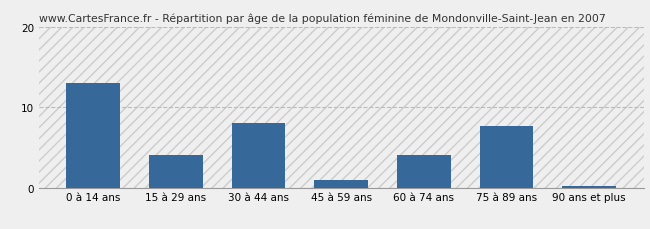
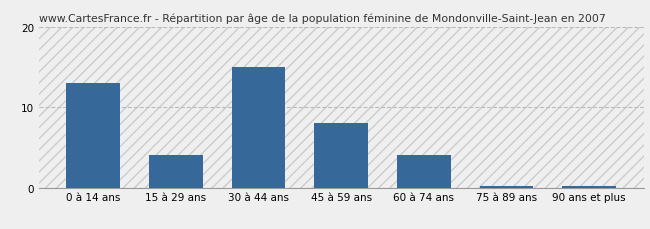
30 à 44 ans: 8.0 -> 15.0
45 à 59 ans: 1.0 -> 8.0
75 à 89 ans: 7.6 -> 0.2
